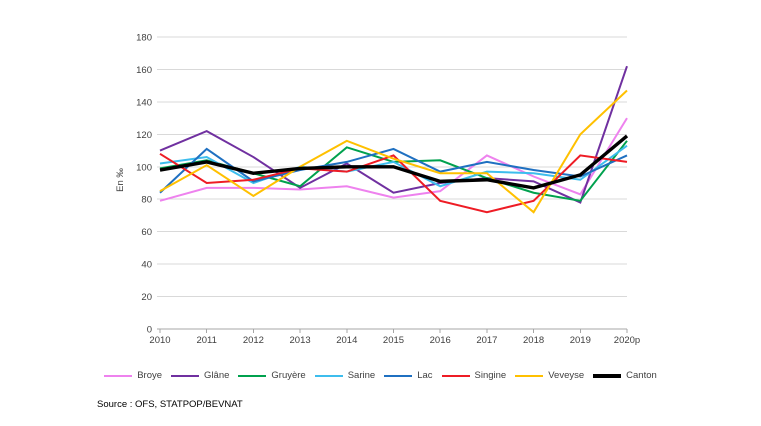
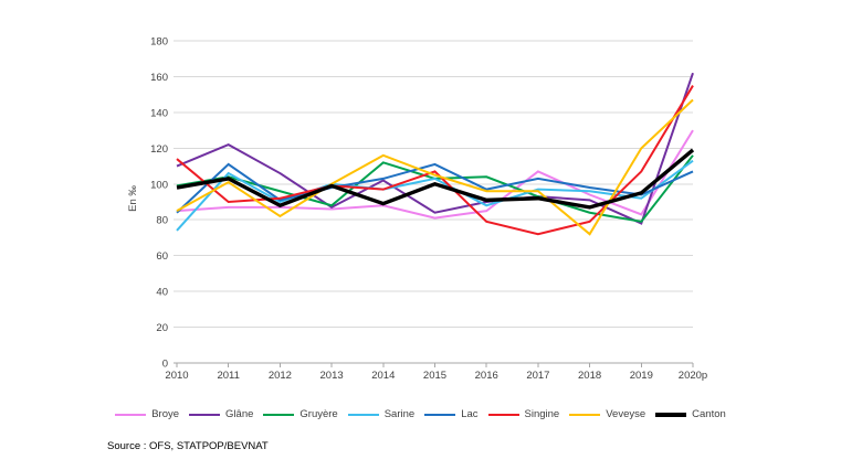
Broye/2010: 79 -> 85
Sarine/2010: 102 -> 74
Singine/2010: 108 -> 114
Canton/2012: 96 -> 88
Canton/2014: 100 -> 89
Singine/2020p: 103 -> 155
